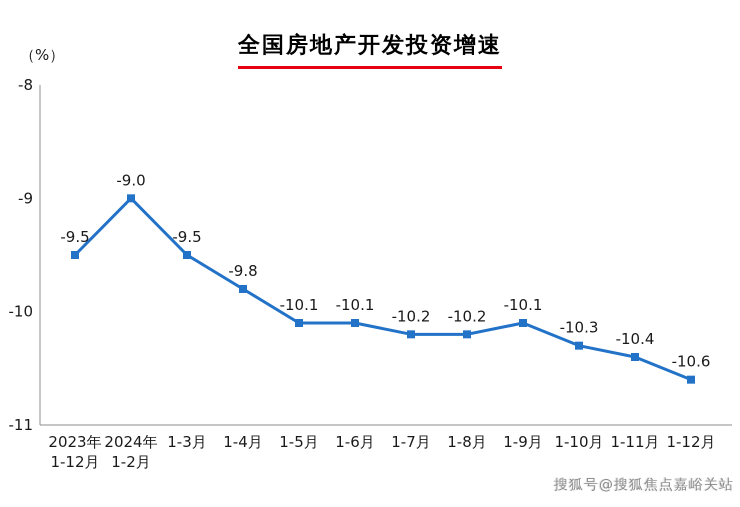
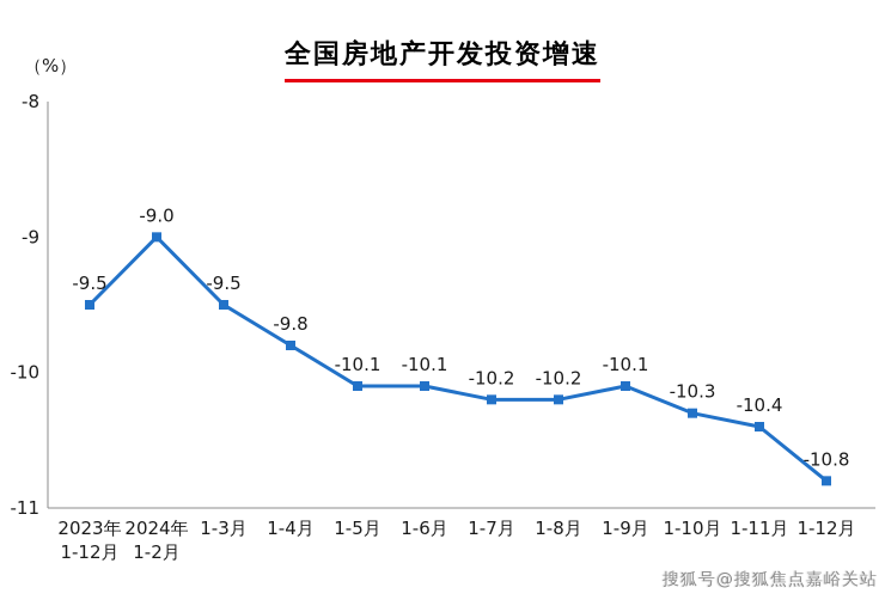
1-12月: -10.6 -> -10.8
